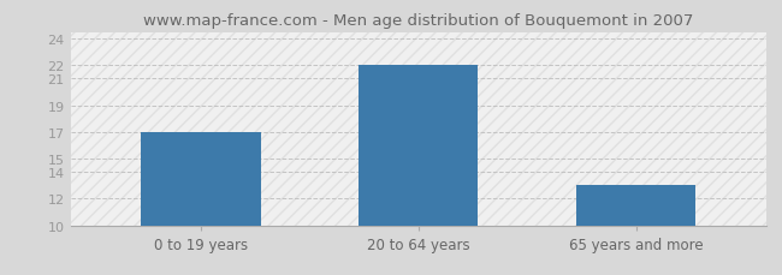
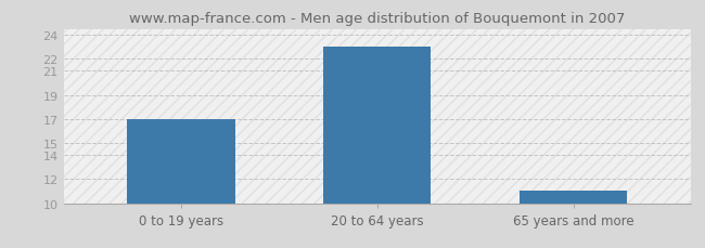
20 to 64 years: 22 -> 23
65 years and more: 13 -> 11
